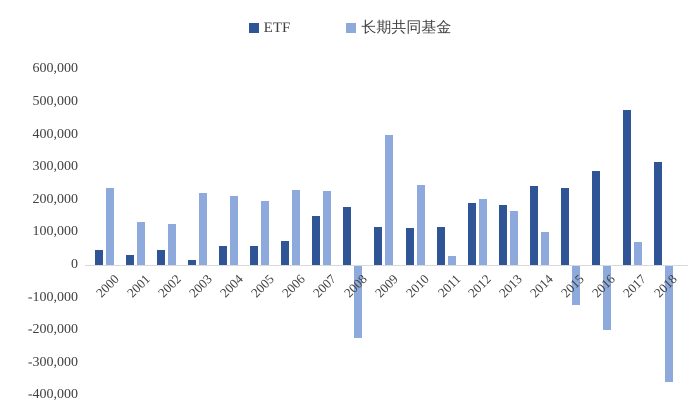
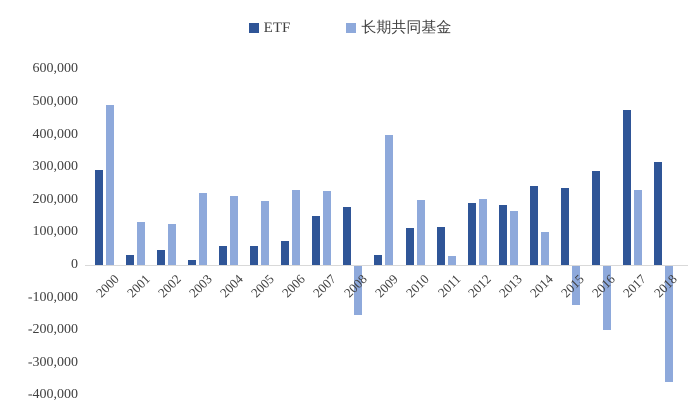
ETF/2000: 40000 -> 290000
长期共同基金/2000: 240000 -> 490000
长期共同基金/2008: -220000 -> -150000
ETF/2009: 120000 -> 30000
长期共同基金/2010: 240000 -> 200000
长期共同基金/2017: 70000 -> 230000
